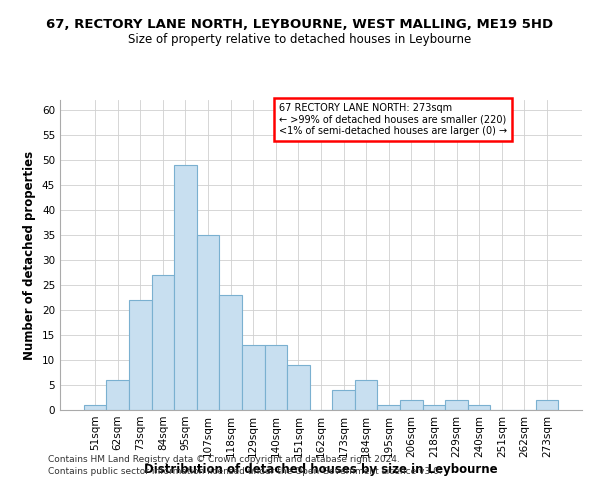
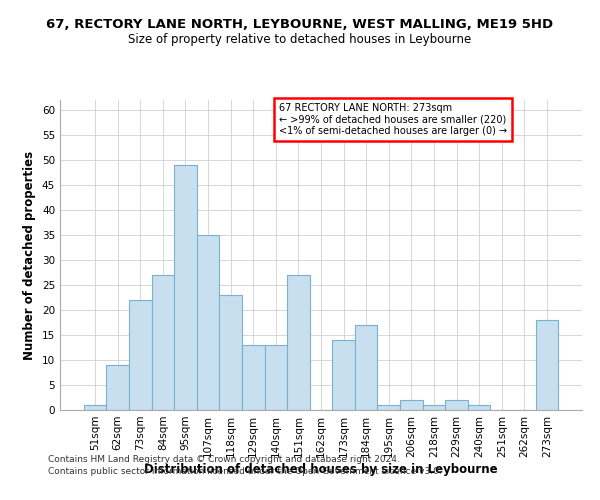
62sqm: 6 -> 9
151sqm: 9 -> 27
173sqm: 4 -> 14
184sqm: 6 -> 17
273sqm: 2 -> 18
